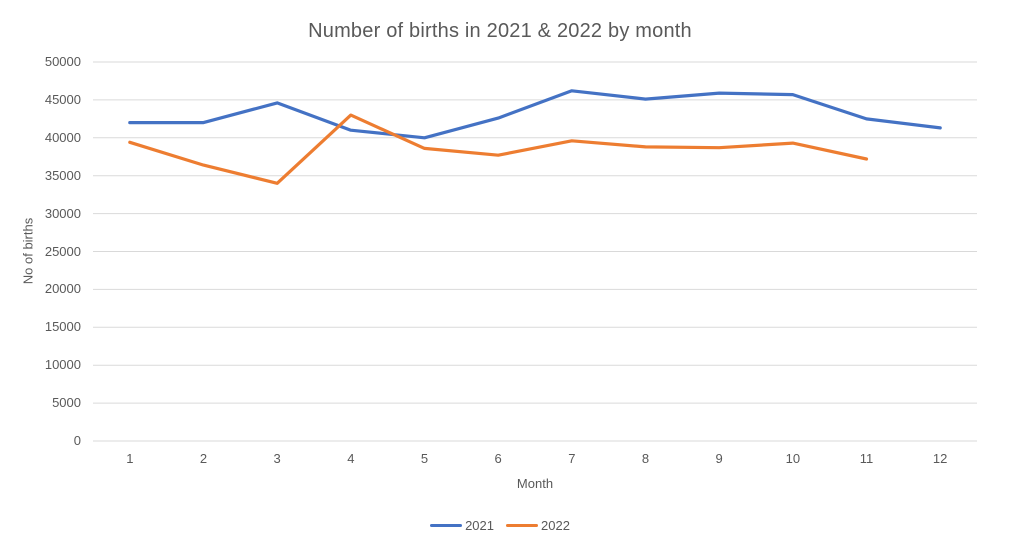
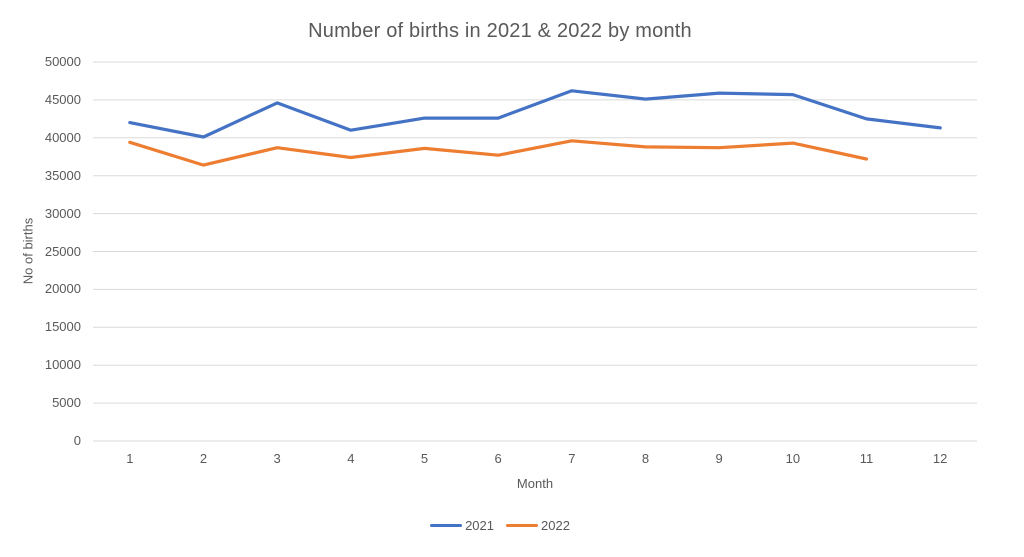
2021/2: 42000 -> 40000
2022/3: 34000 -> 39000
2022/4: 43000 -> 37000
2021/5: 40000 -> 43000
